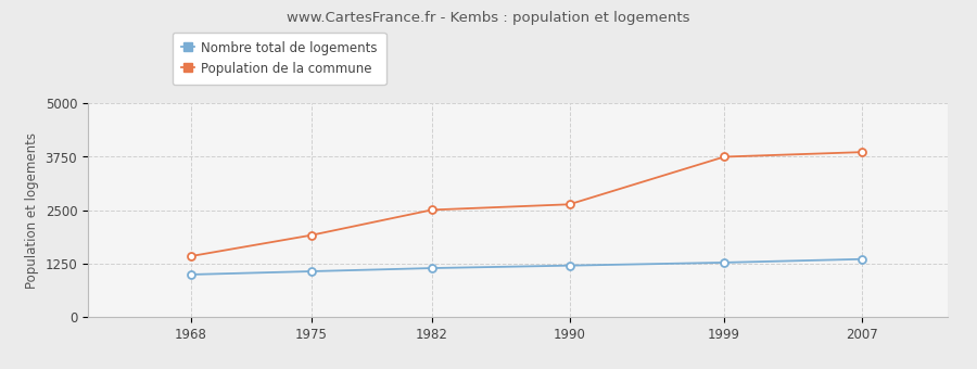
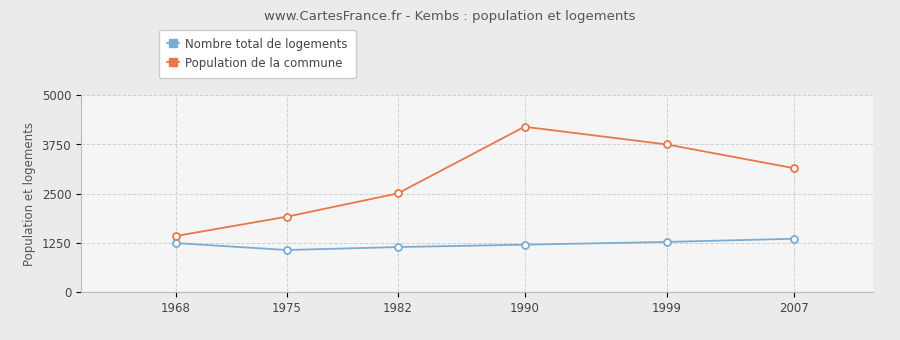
Nombre total de logements/1968: 1000 -> 1250
Population de la commune/1990: 2640 -> 4200
Population de la commune/2007: 3860 -> 3150
